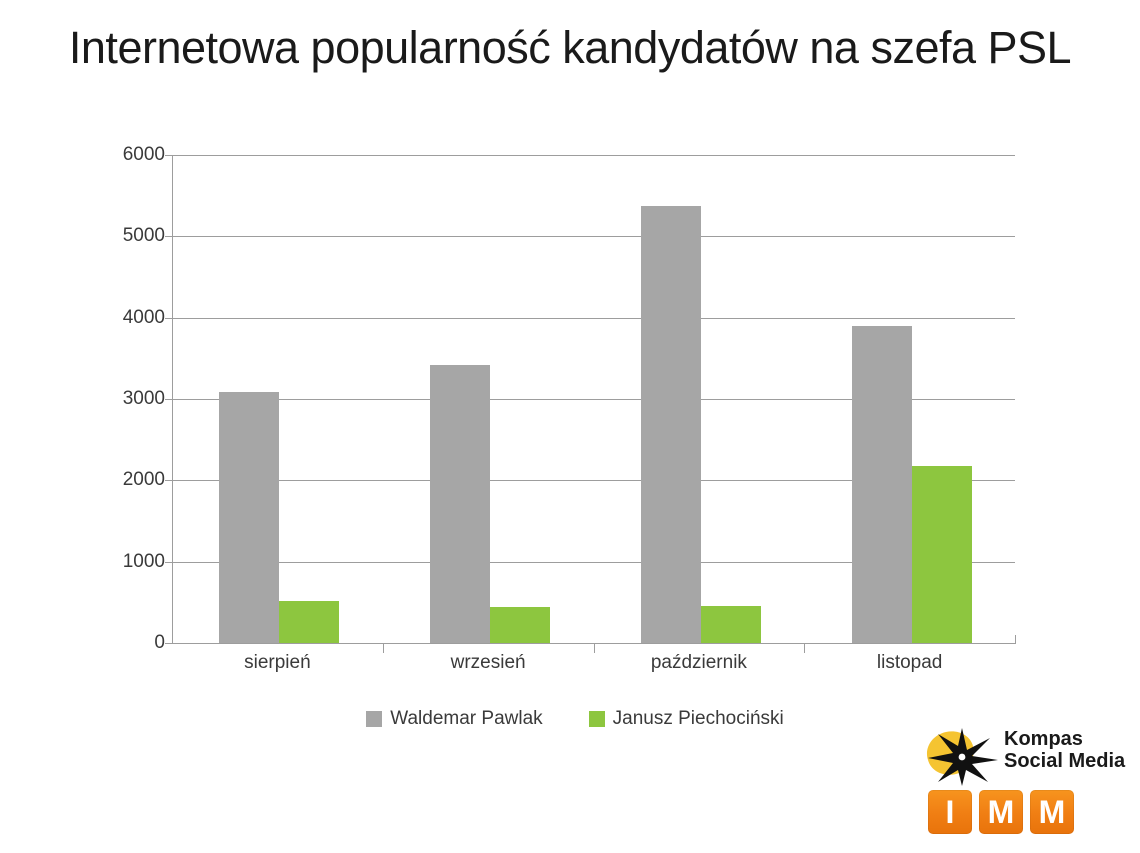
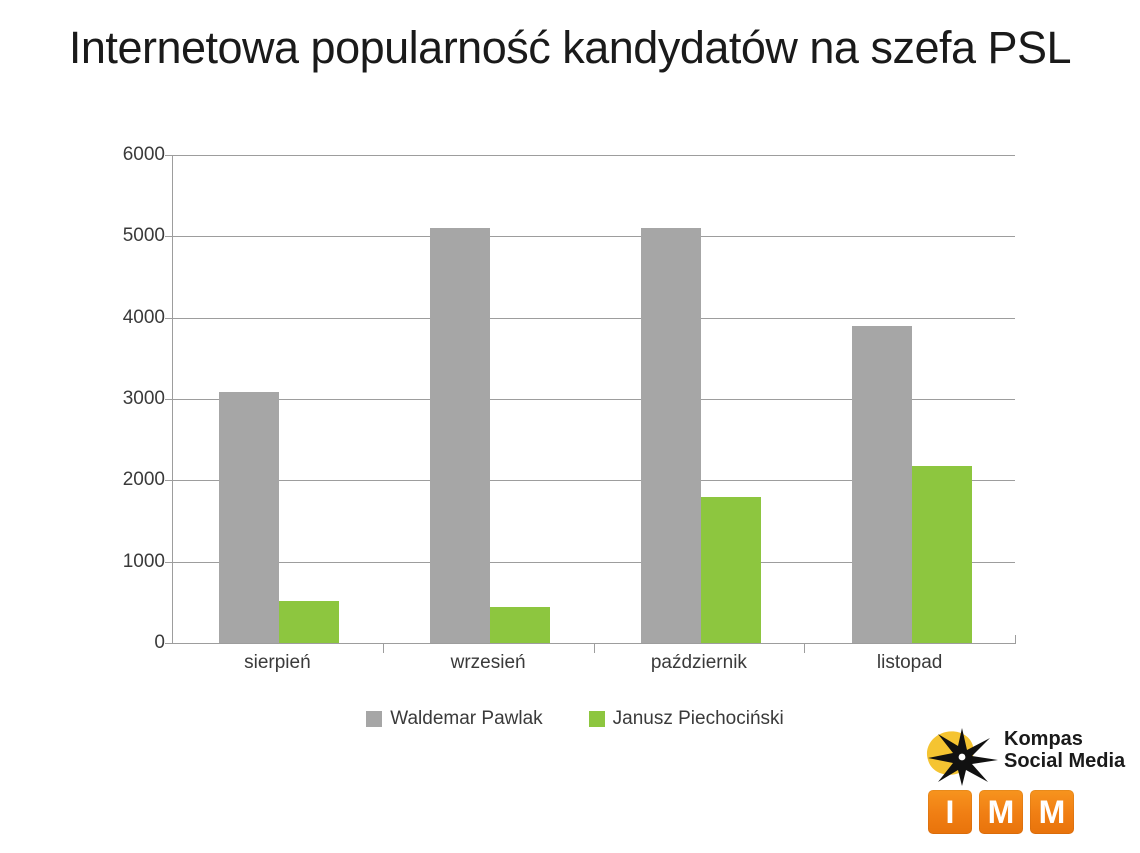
Waldemar Pawlak/wrzesień: 3400 -> 5100
Waldemar Pawlak/październik: 5400 -> 5100
Janusz Piechociński/październik: 500 -> 1800
